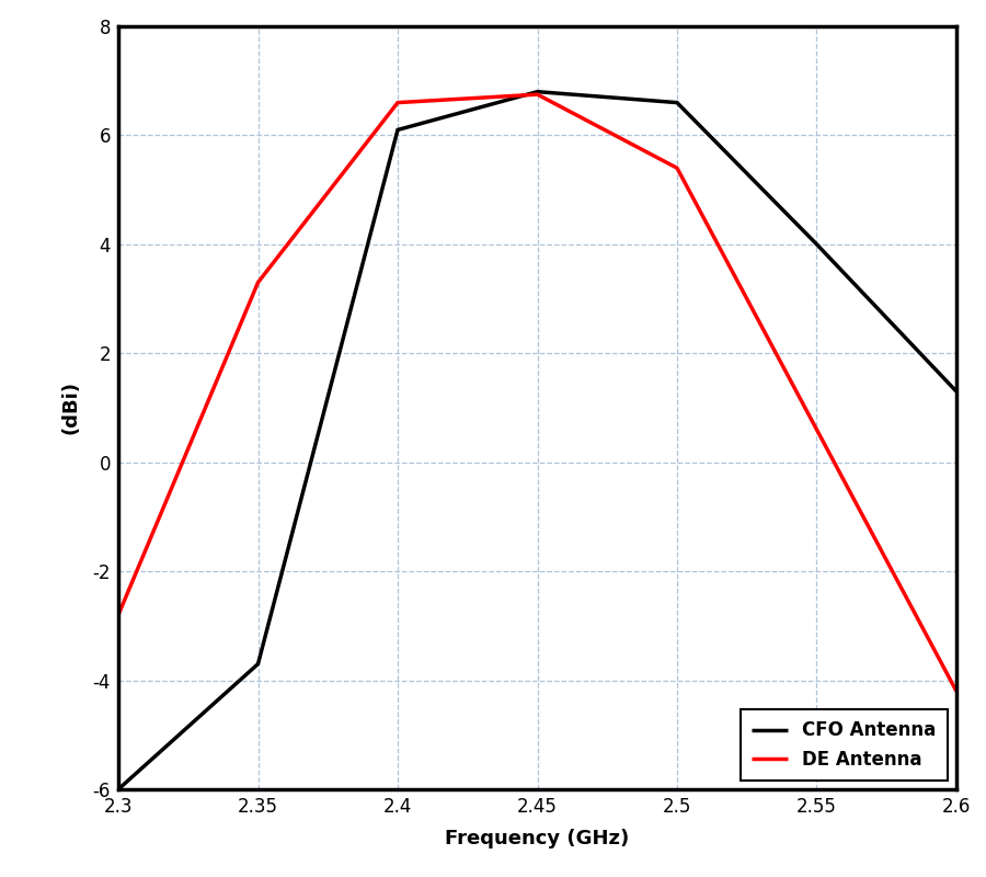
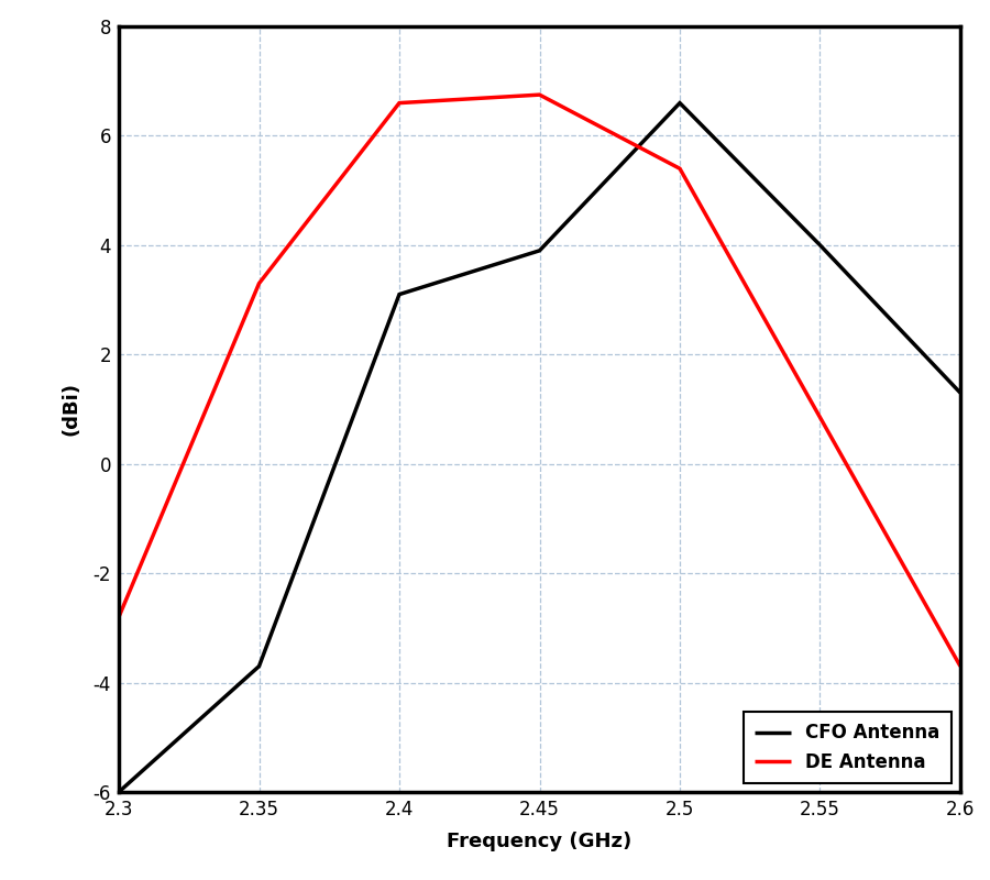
CFO Antenna/2.4: 6.1 -> 3.1
CFO Antenna/2.45: 6.8 -> 3.9
DE Antenna/2.6: -4.20 -> -3.70
